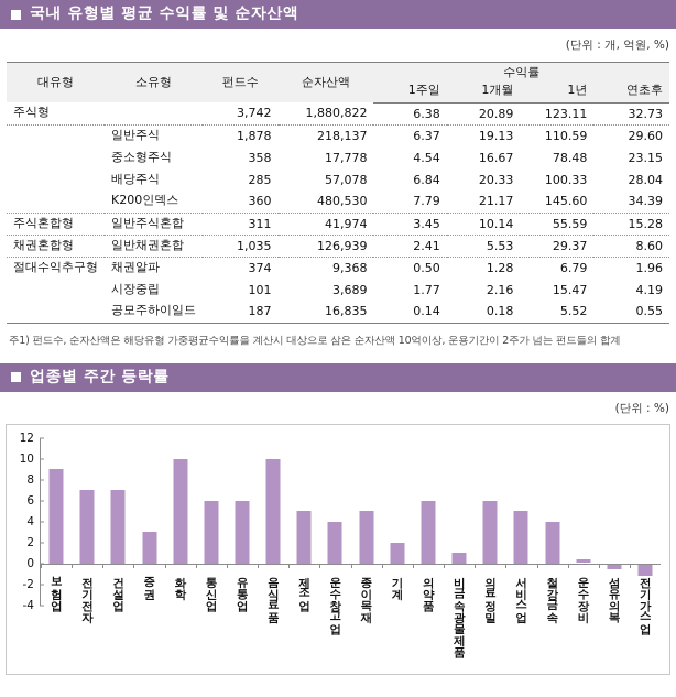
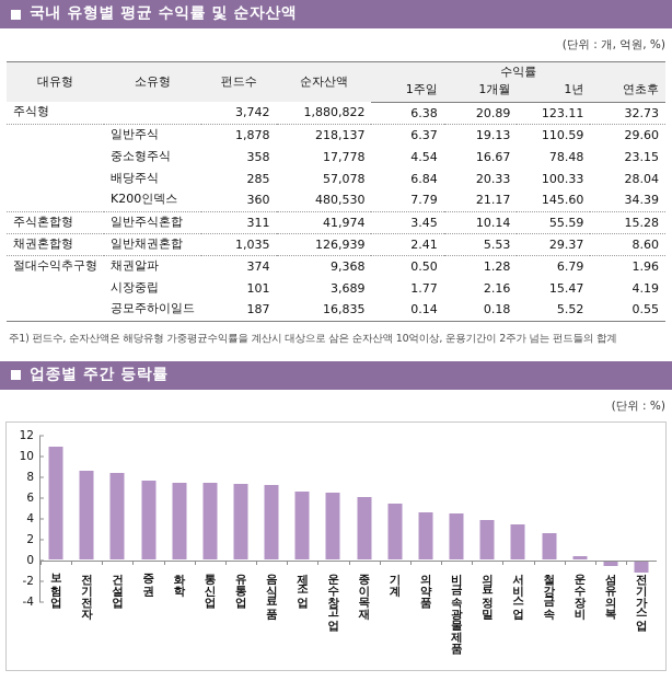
보험업: 9 -> 11
전기전자: 7 -> 9
건설업: 7 -> 8
증권: 3 -> 8
화학: 10 -> 7
통신업: 6 -> 7
유통업: 6 -> 7
음식료품: 10 -> 7
제조업: 5 -> 7
운수창고업: 4 -> 6
종이목재: 5 -> 6
기계: 2 -> 5
의약품: 6 -> 5
비금속광물제품: 1 -> 4
의료정밀: 6 -> 4
서비스업: 5 -> 3
철강금속: 4 -> 3
